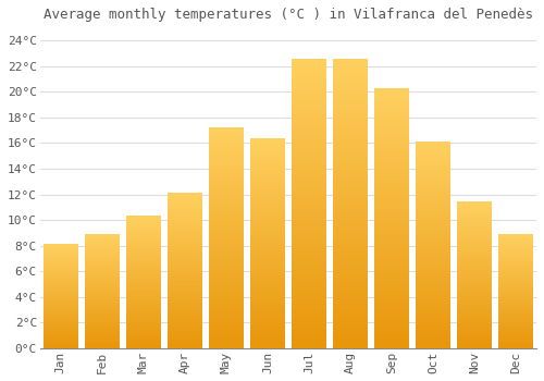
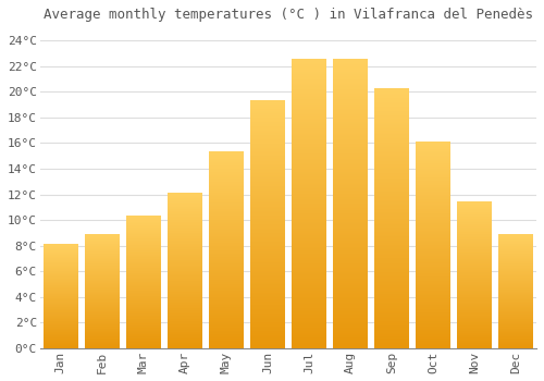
May: 17.2°C -> 15.3°C
Jun: 16.3°C -> 19.3°C
